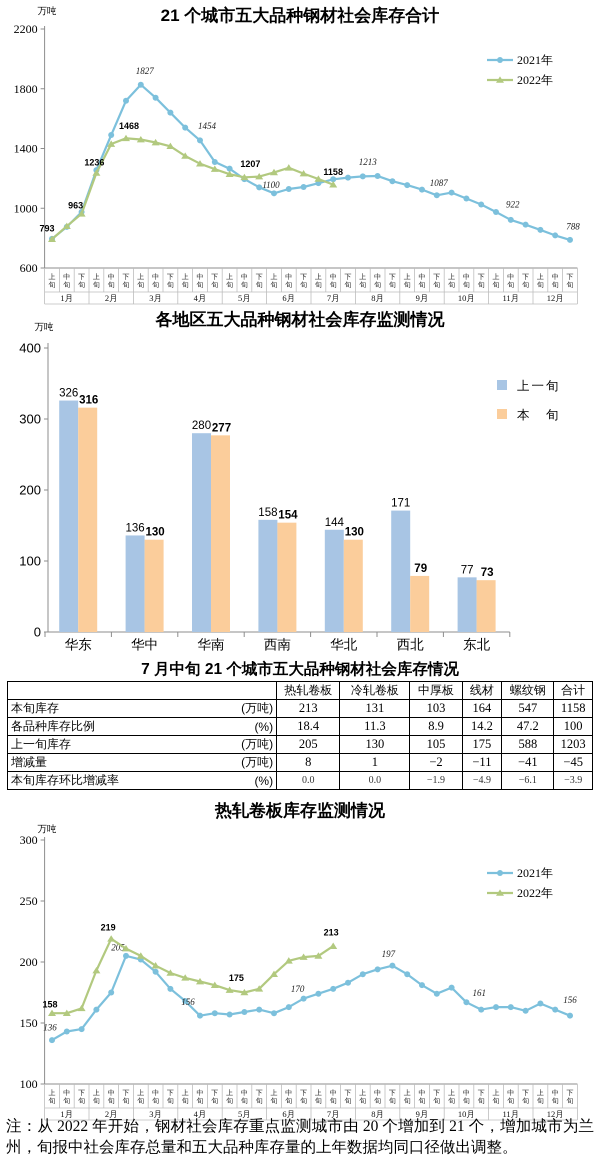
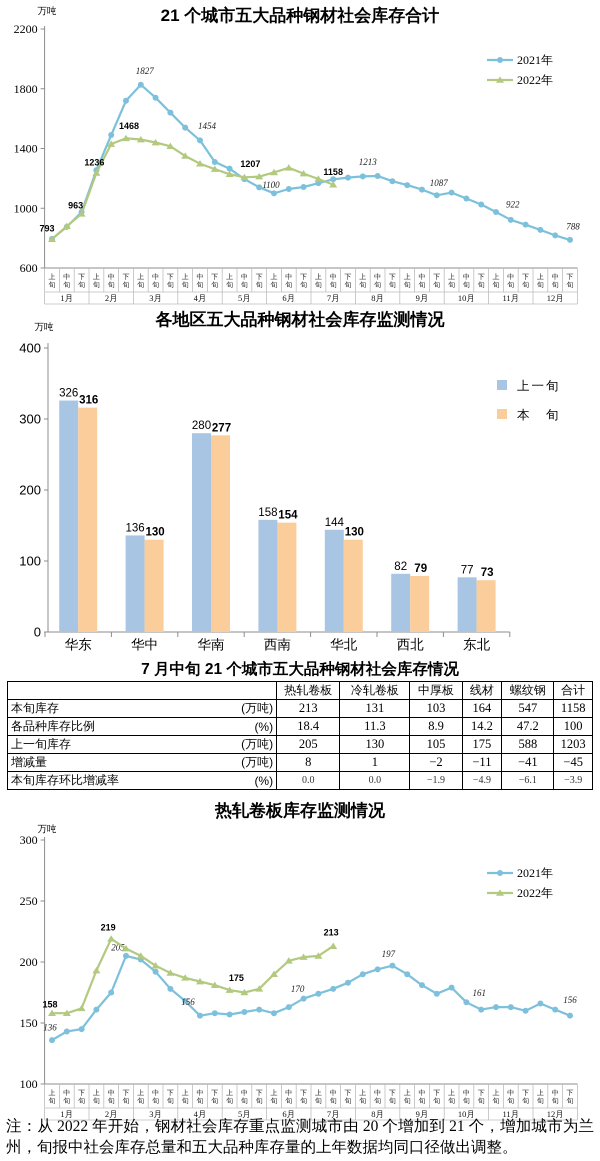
各地区五大品种钢材社会库存监测情况/上一旬/西北: 171 -> 82
